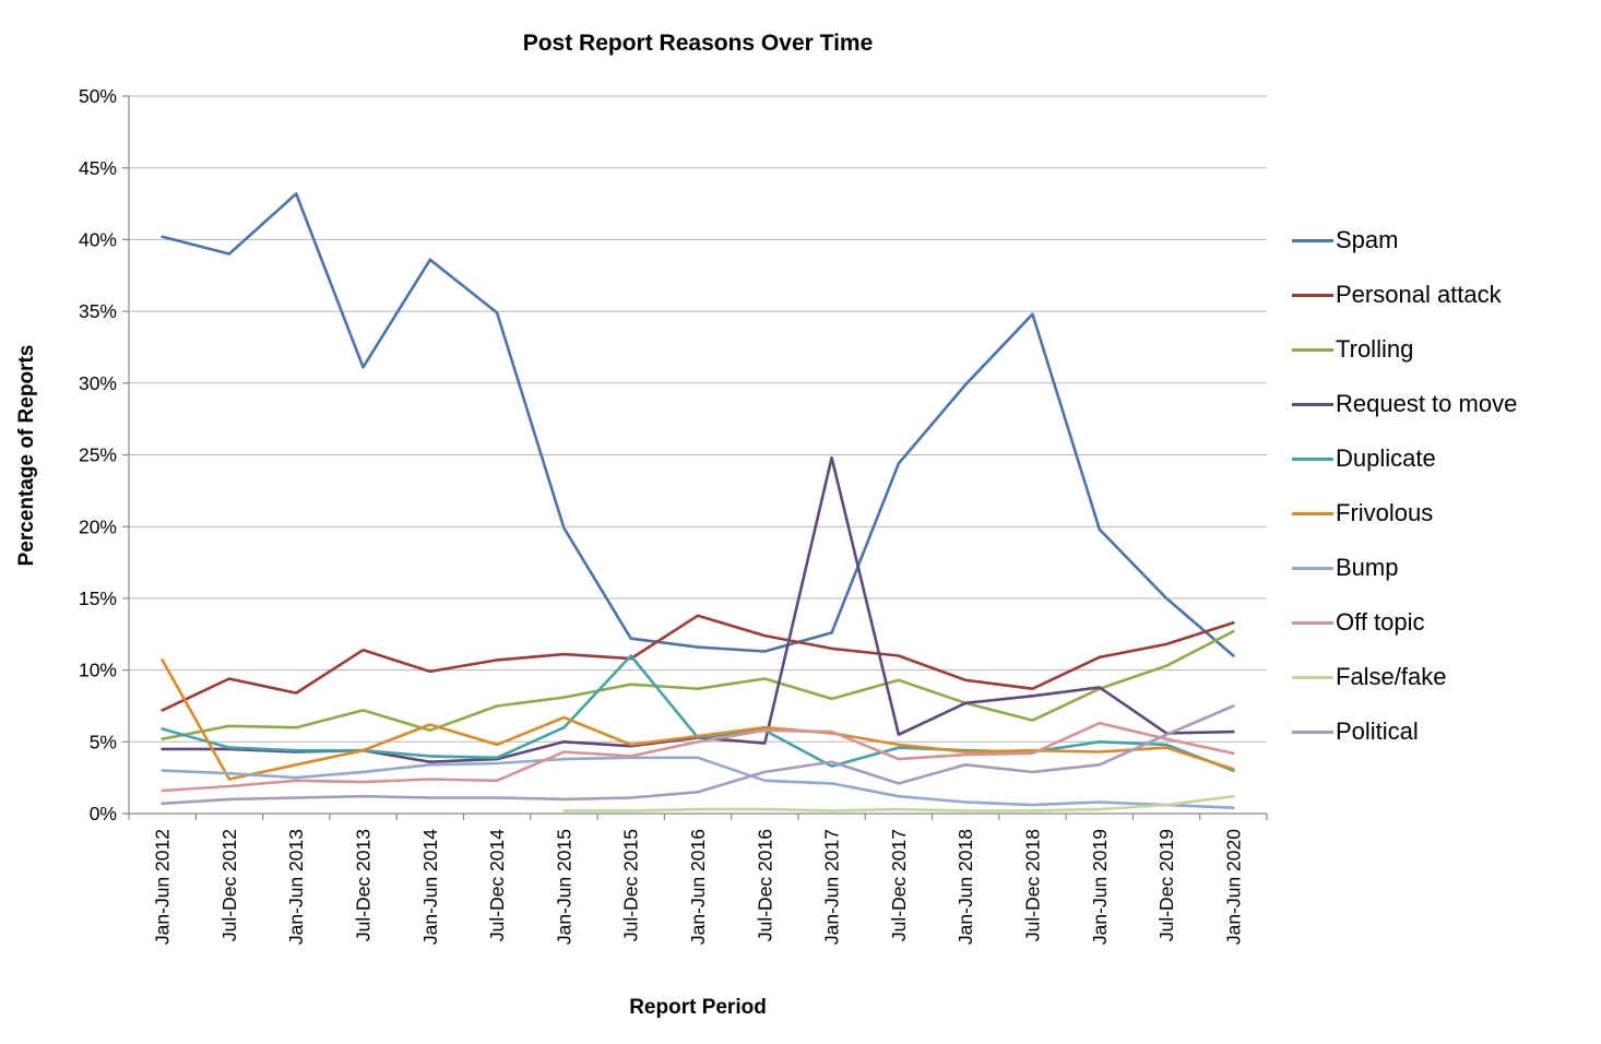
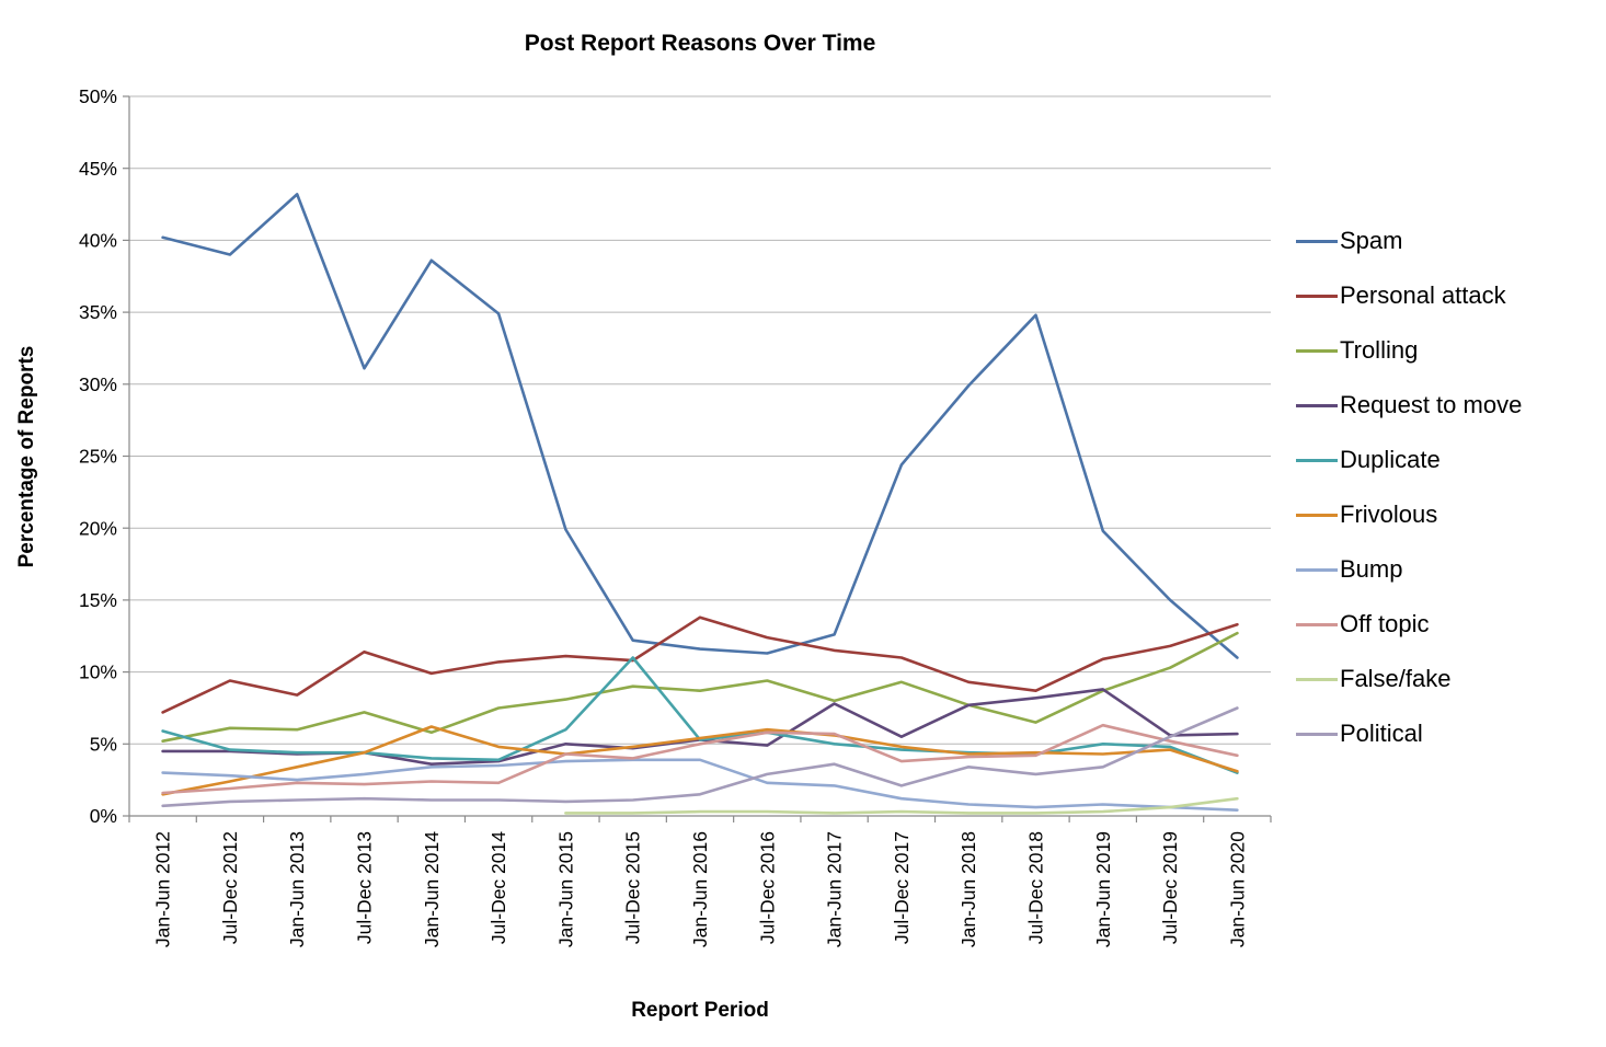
Frivolous/Jan-Jun 2012: 10.7% -> 1.5%
Frivolous/Jan-Jun 2015: 6.7% -> 4.3%
Request to move/Jan-Jun 2017: 24.8% -> 7.8%
Duplicate/Jan-Jun 2017: 3.3% -> 5.0%
